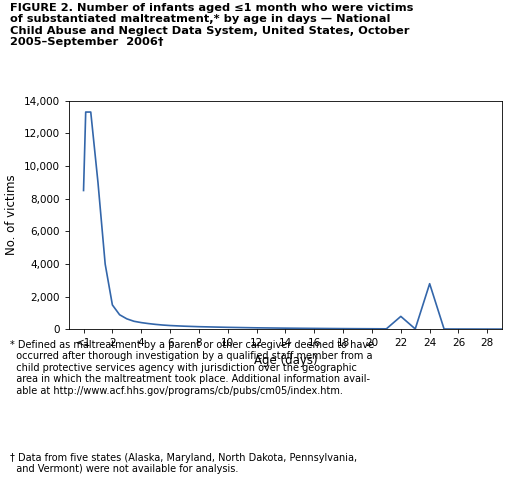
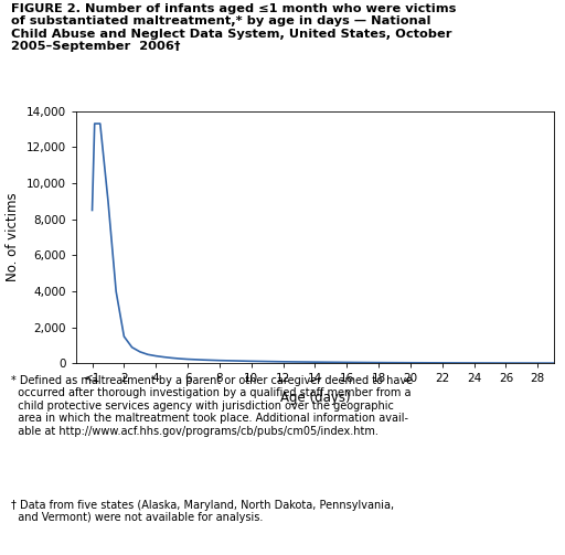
22: 800 -> 0
24: 2,800 -> 0
